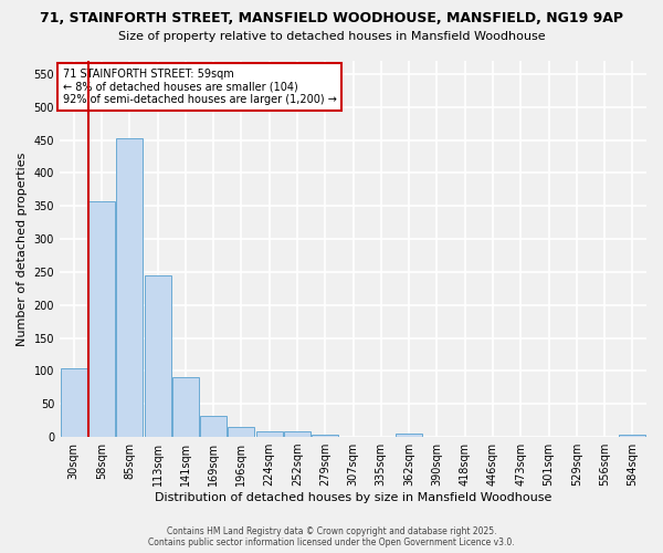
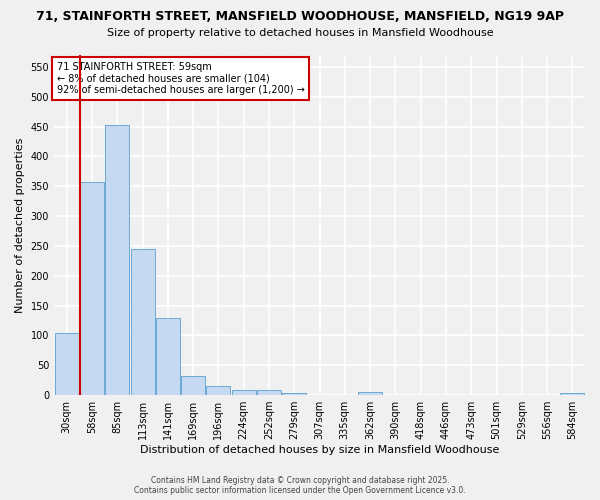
141sqm: 91 -> 130
